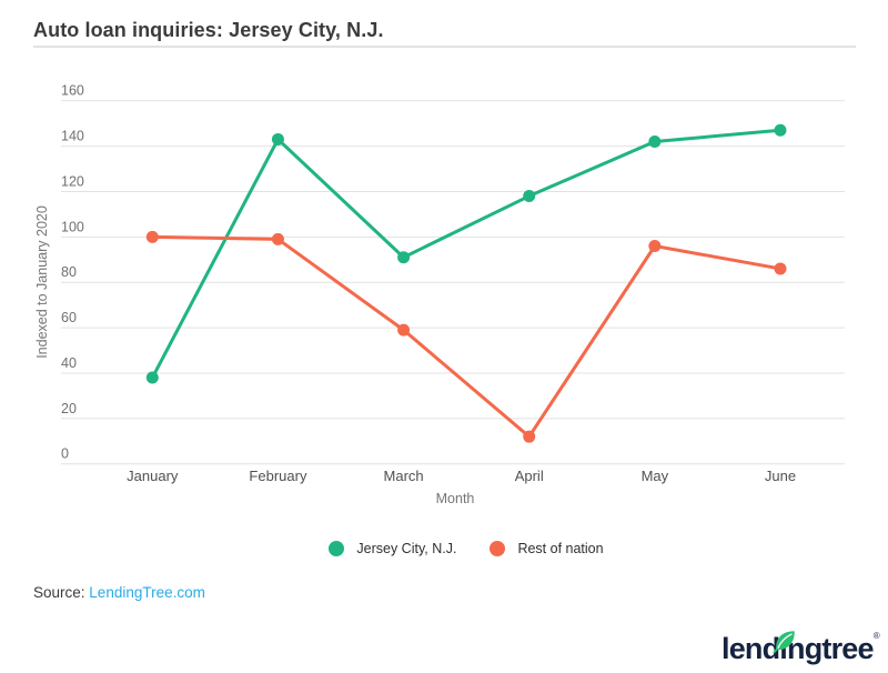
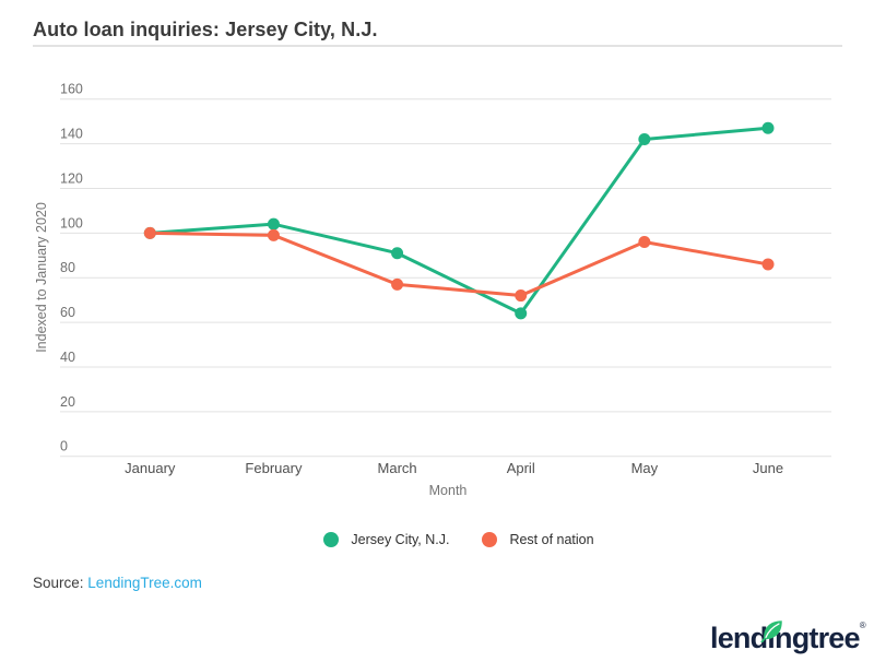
Jersey City, N.J./January: 38 -> 100
Jersey City, N.J./February: 143 -> 104
Rest of nation/March: 59 -> 77
Jersey City, N.J./April: 118 -> 64
Rest of nation/April: 12 -> 72
